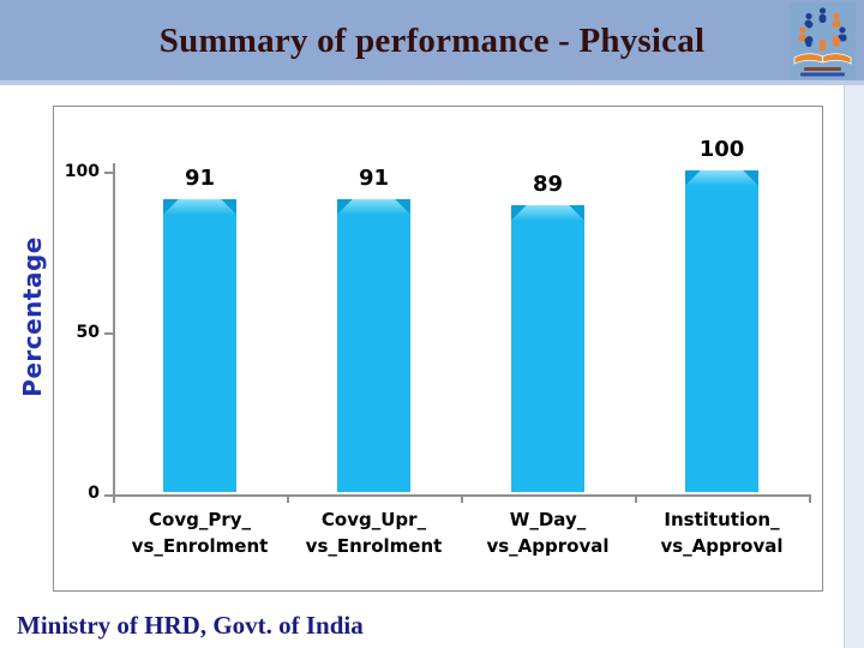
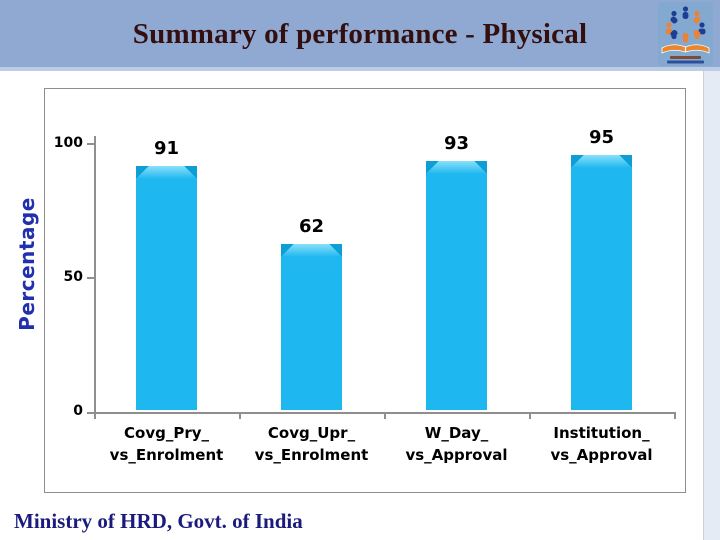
Covg_Upr_ vs_Enrolment: 91 -> 62
W_Day_ vs_Approval: 89 -> 93
Institution_ vs_Approval: 100 -> 95
